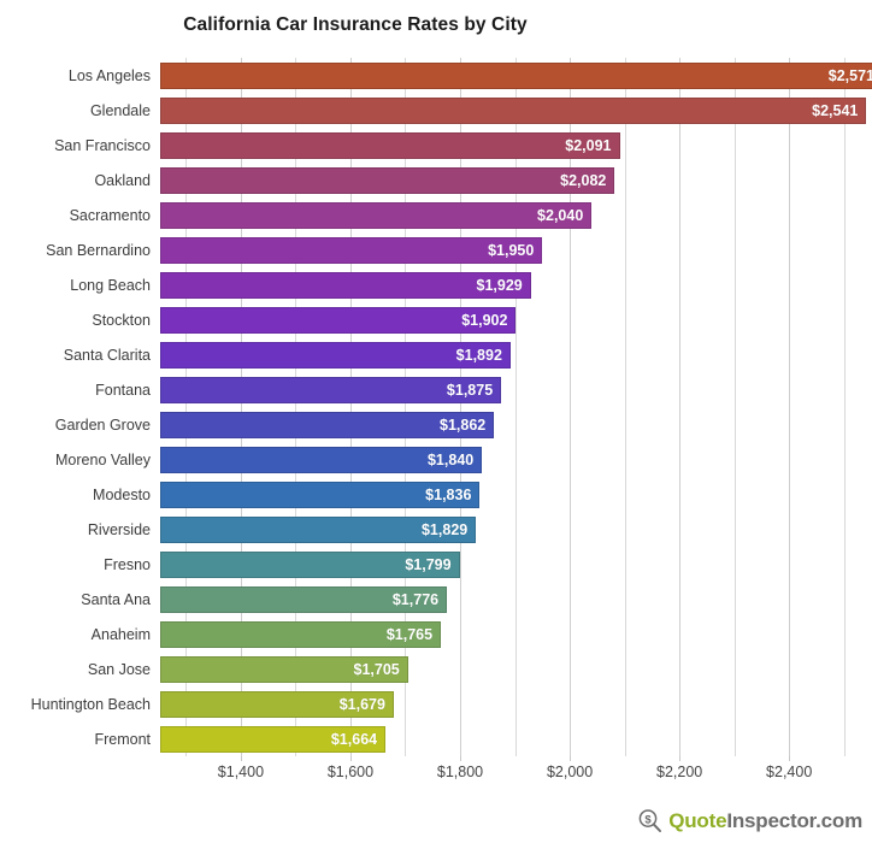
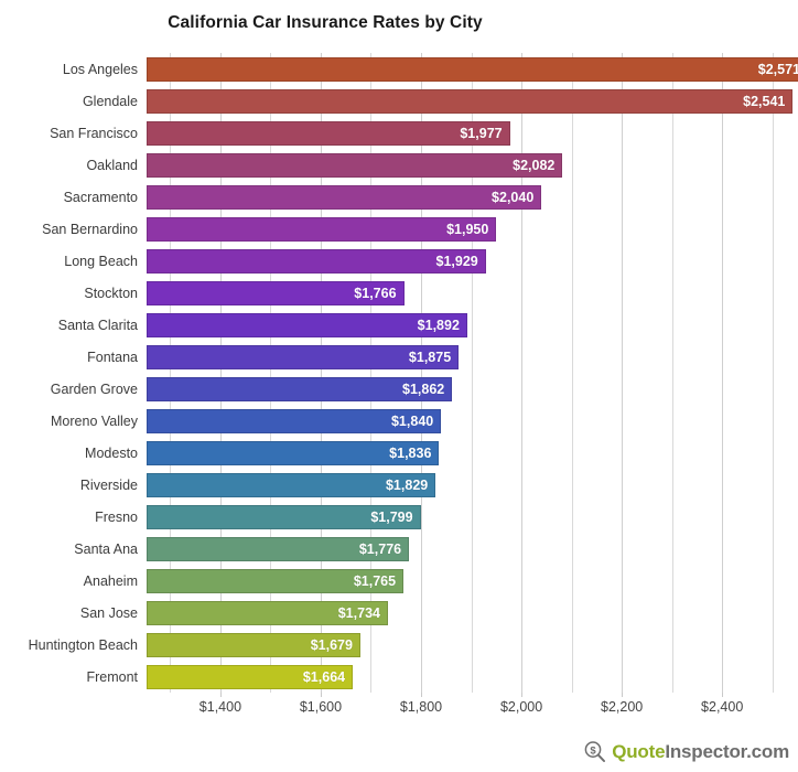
San Francisco: $2,091 -> $1,977
Stockton: $1,902 -> $1,766
San Jose: $1,705 -> $1,734
